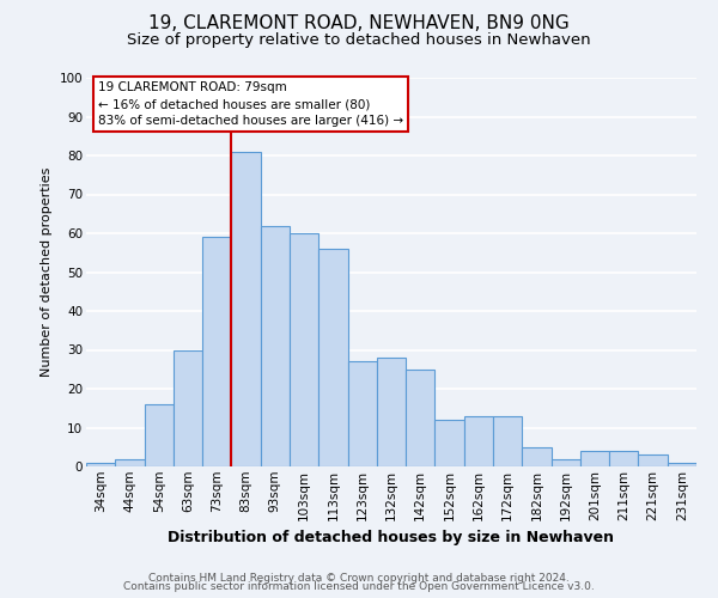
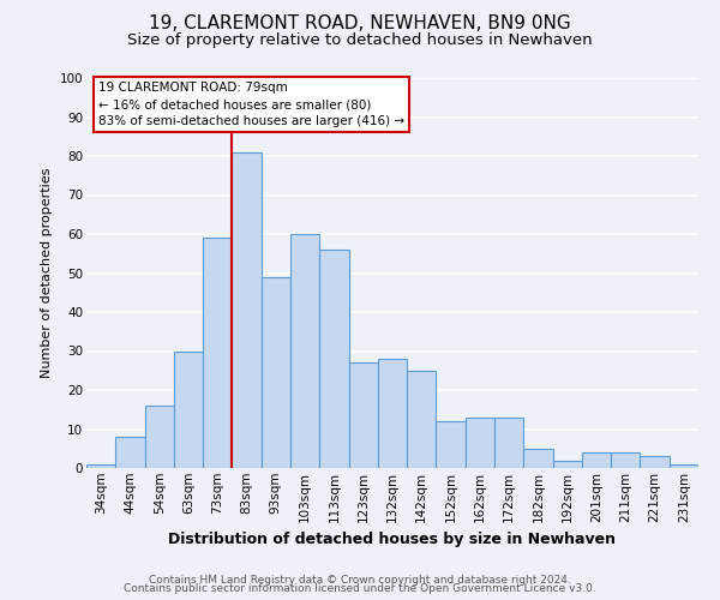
44sqm: 2 -> 8
93sqm: 62 -> 49
